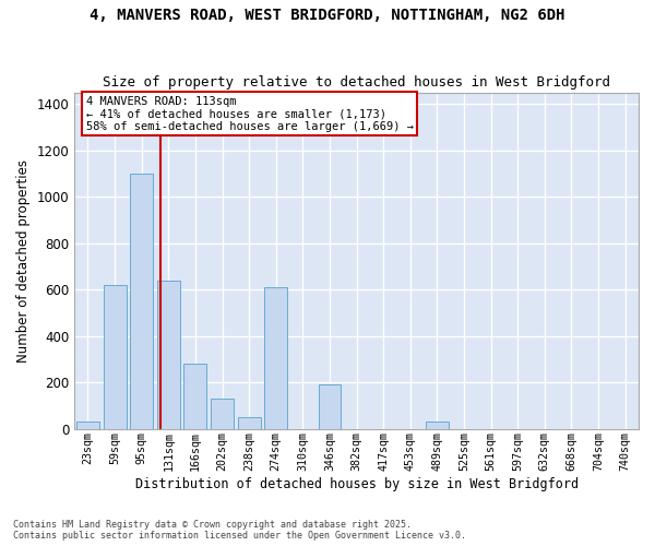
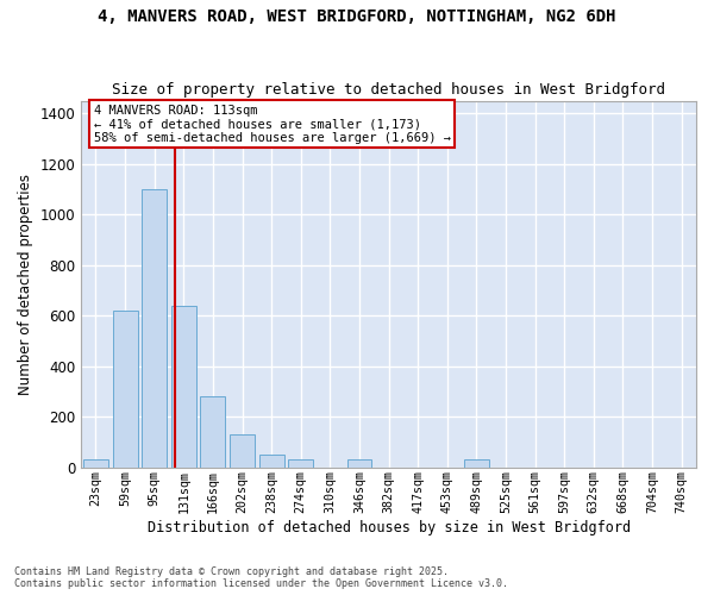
274sqm: 610 -> 30
346sqm: 190 -> 30
